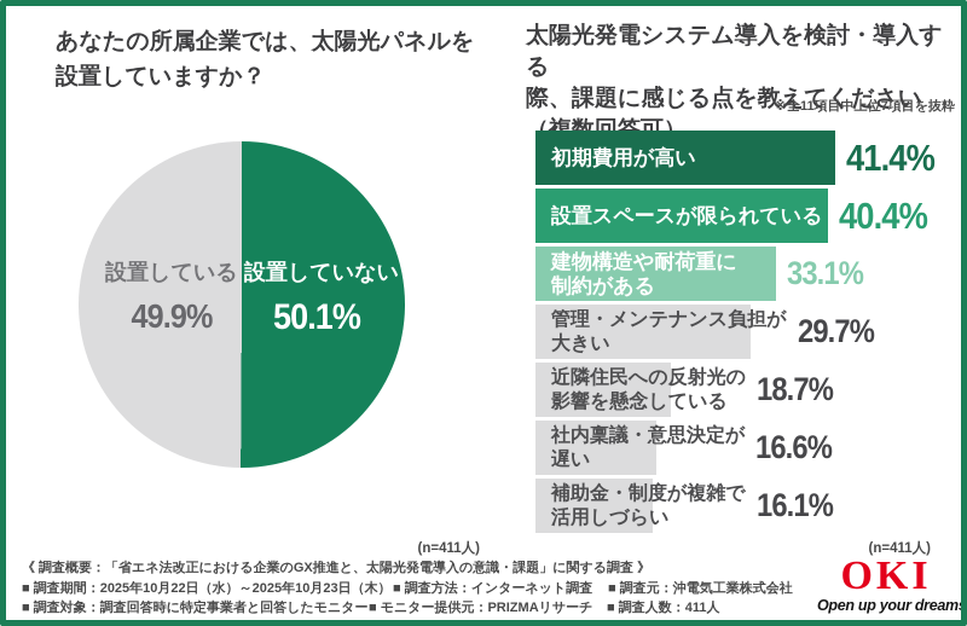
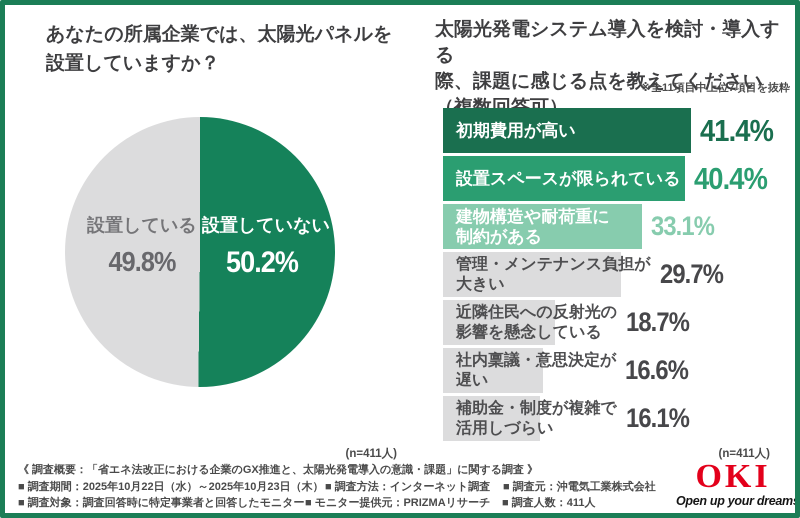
あなたの所属企業では、太陽光パネルを設置していますか？/設置していない: 50.1% -> 50.2%
あなたの所属企業では、太陽光パネルを設置していますか？/設置している: 49.9% -> 49.8%
